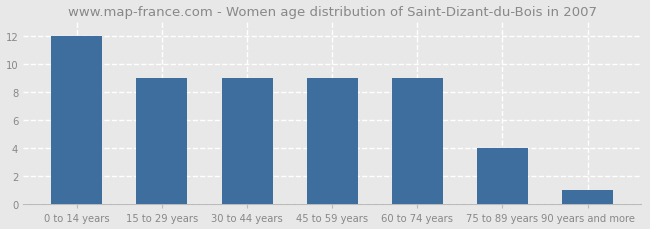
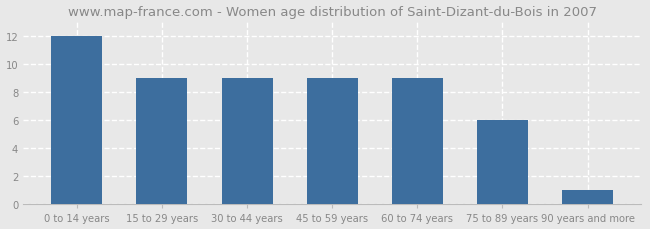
75 to 89 years: 4 -> 6
